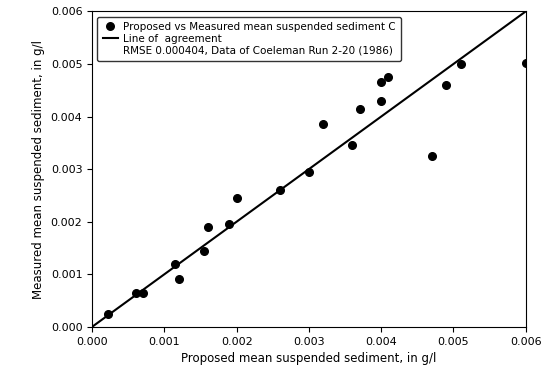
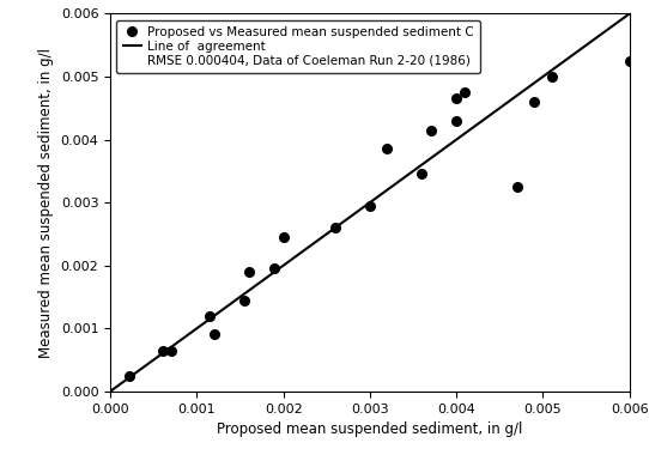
0.006: 0.00502 -> 0.00525
